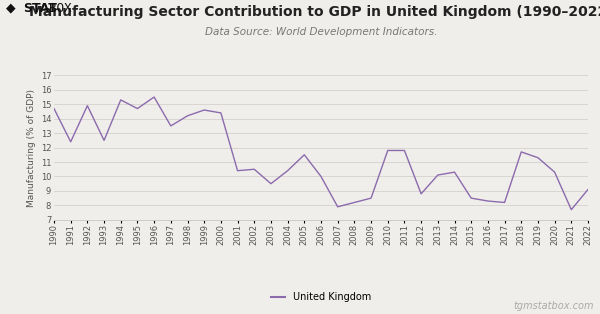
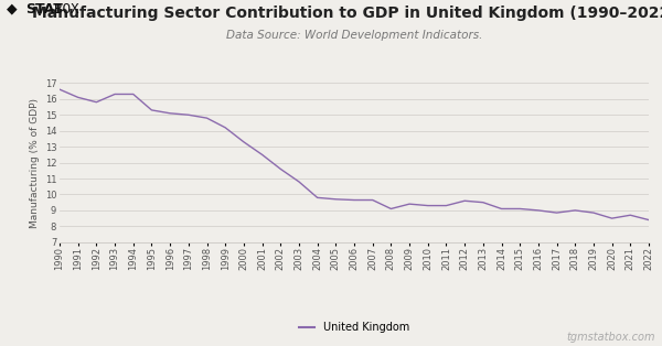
1990: 14.7 -> 16.6
1991: 12.4 -> 16.1
1992: 14.9 -> 15.8
1993: 12.5 -> 16.3
1994: 15.3 -> 16.3
1995: 14.7 -> 15.3
1996: 15.5 -> 15.1
1997: 13.5 -> 15.0
1998: 14.2 -> 14.8
1999: 14.6 -> 14.2
2000: 14.4 -> 13.3
2001: 10.4 -> 12.5
2002: 10.5 -> 11.6
2003: 9.5 -> 10.8
2004: 10.4 -> 9.8
2005: 11.5 -> 9.7
2006: 10.0 -> 9.7
2007: 7.9 -> 9.7
2008: 8.2 -> 9.1
2009: 8.5 -> 9.4
2010: 11.8 -> 9.3
2011: 11.8 -> 9.3
2012: 8.8 -> 9.6
2013: 10.1 -> 9.5
2014: 10.3 -> 9.1
2015: 8.5 -> 9.1
2016: 8.3 -> 9.0
2017: 8.2 -> 8.8
2018: 11.7 -> 9.0
2019: 11.3 -> 8.8
2020: 10.3 -> 8.5
2021: 7.7 -> 8.7
2022: 9.1 -> 8.4
